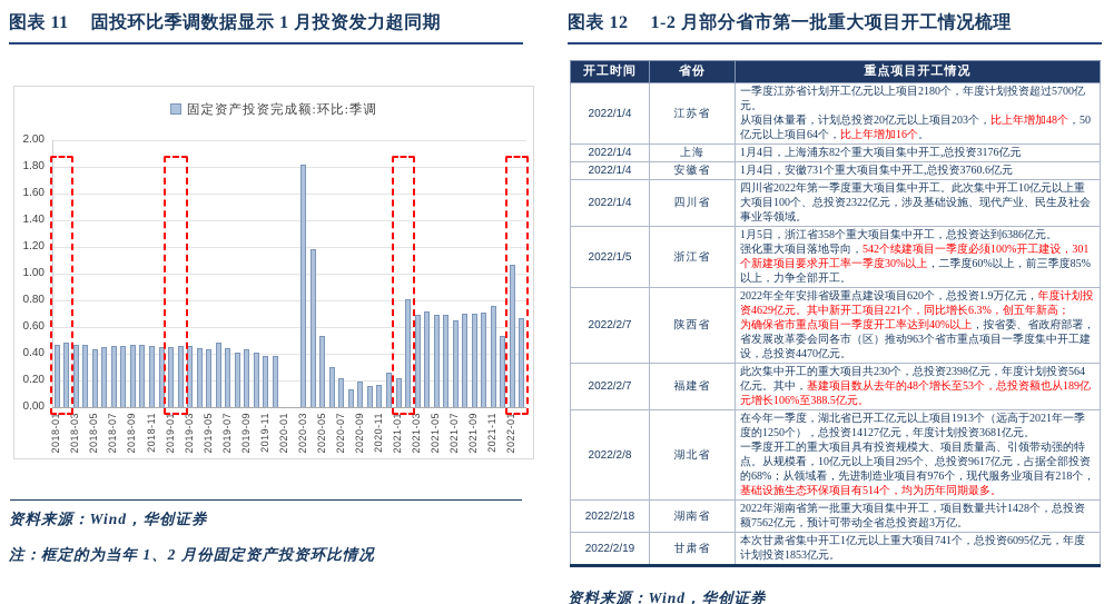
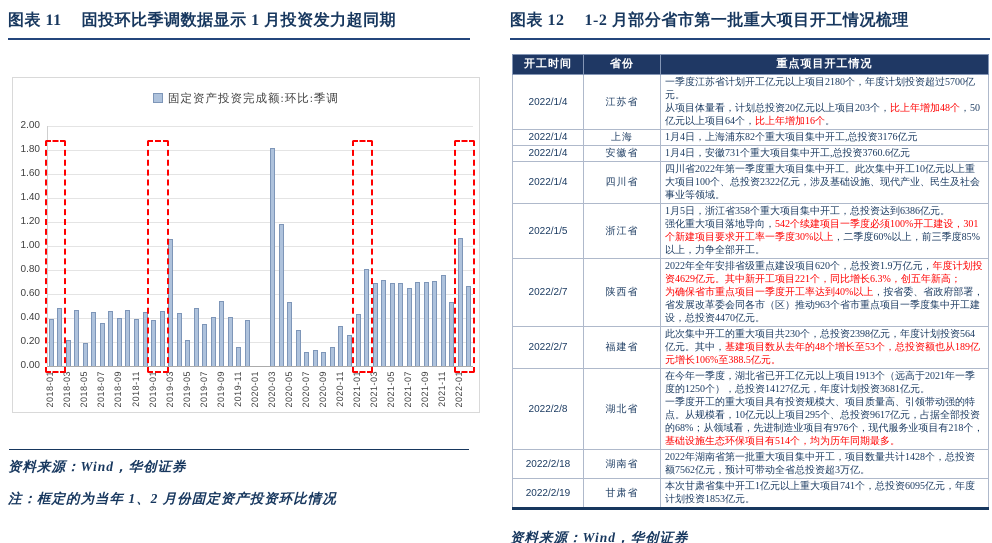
2018-01: 0.47 -> 0.39
2018-03: 0.47 -> 0.22
2018-05: 0.43 -> 0.19
2018-07: 0.46 -> 0.36
2018-09: 0.47 -> 0.40
2018-11: 0.46 -> 0.39
2019-01: 0.45 -> 0.38
2019-03: 0.46 -> 1.06
2019-05: 0.43 -> 0.22
2019-07: 0.44 -> 0.35
2019-09: 0.43 -> 0.54
2019-11: 0.38 -> 0.16
2020-07: 0.22 -> 0.12
2020-09: 0.19 -> 0.12
2020-11: 0.17 -> 0.33
2021-01: 0.22 -> 0.43
